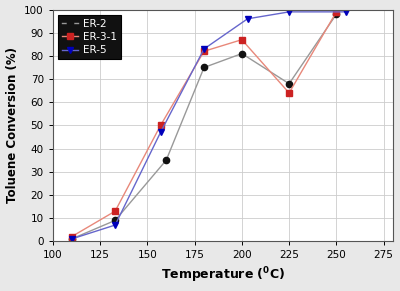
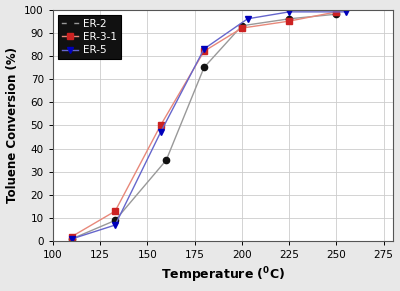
ER-2/200: 81 -> 93
ER-3-1/200: 87 -> 92
ER-2/225: 68 -> 96
ER-3-1/225: 64 -> 95
